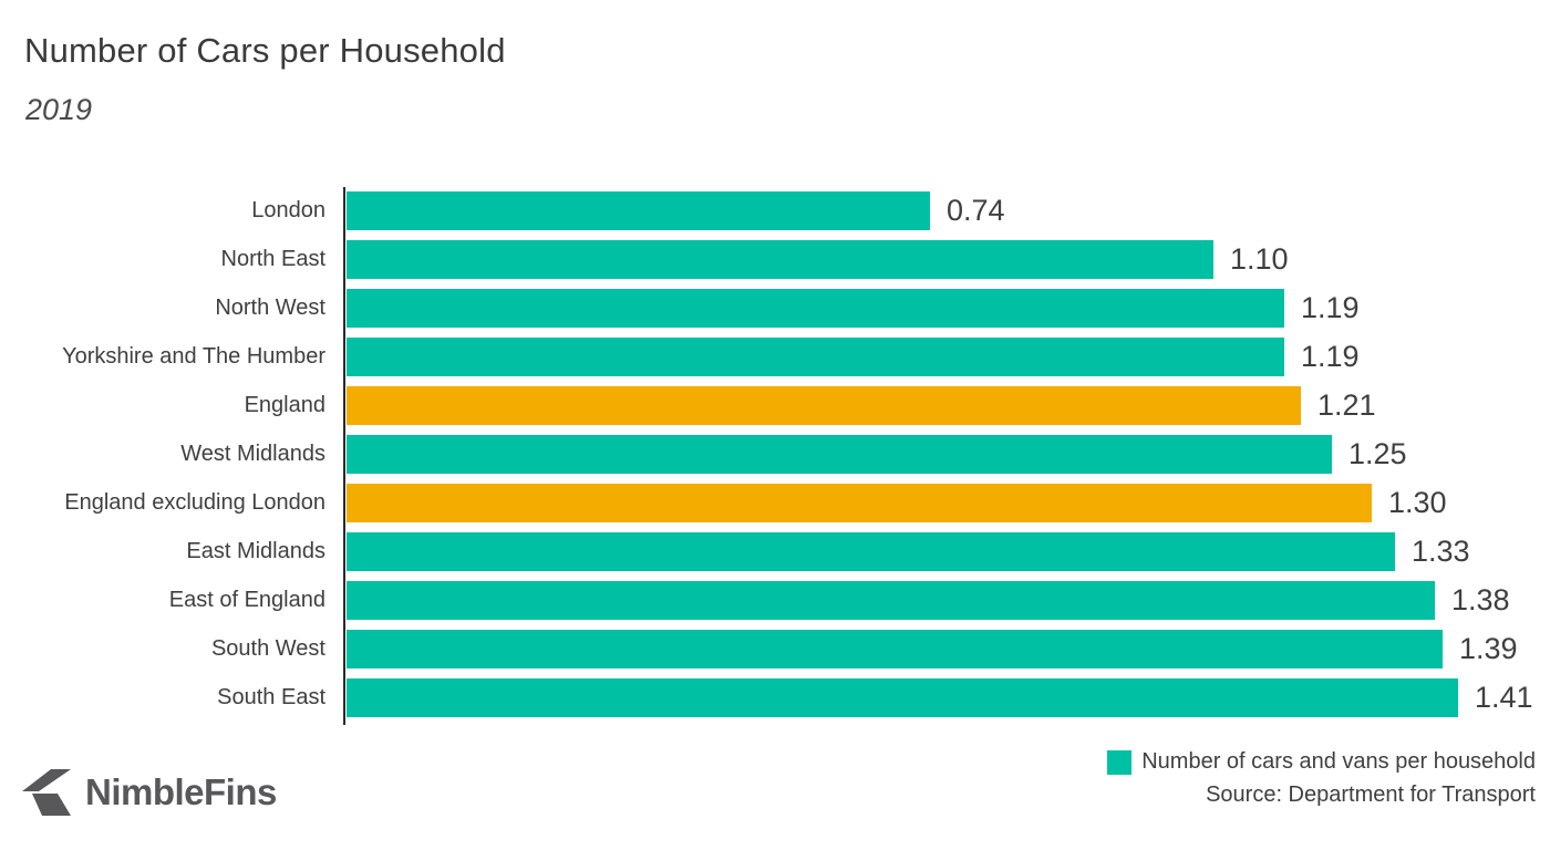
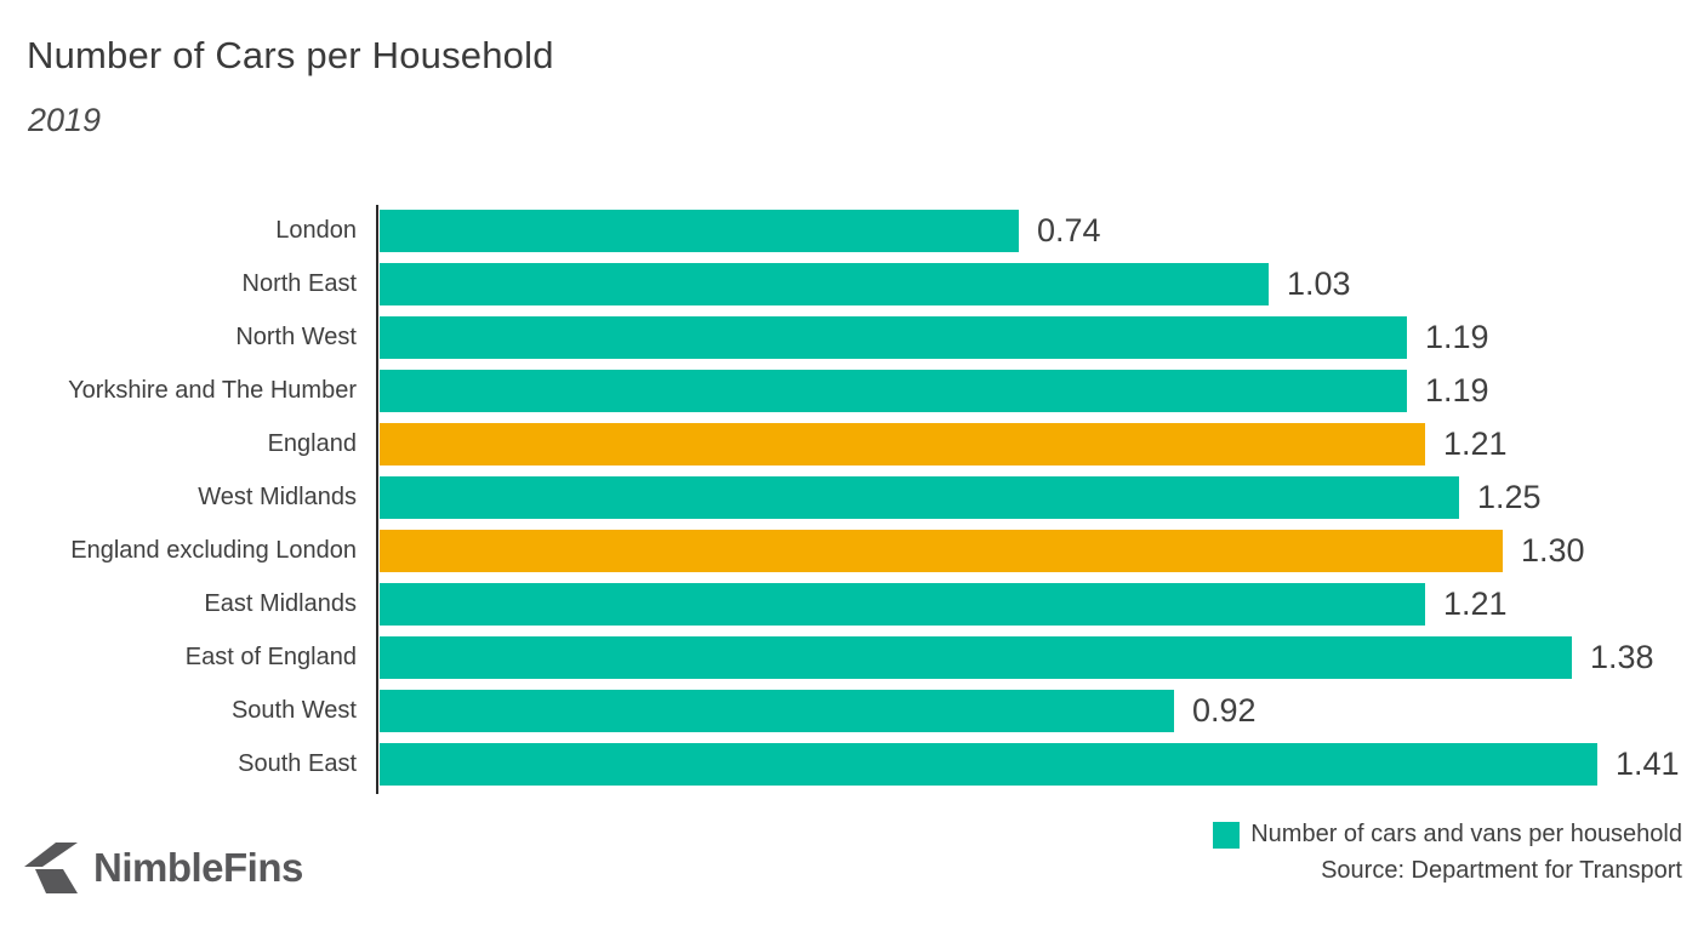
North East: 1.10 -> 1.03
East Midlands: 1.33 -> 1.21
South West: 1.39 -> 0.92
